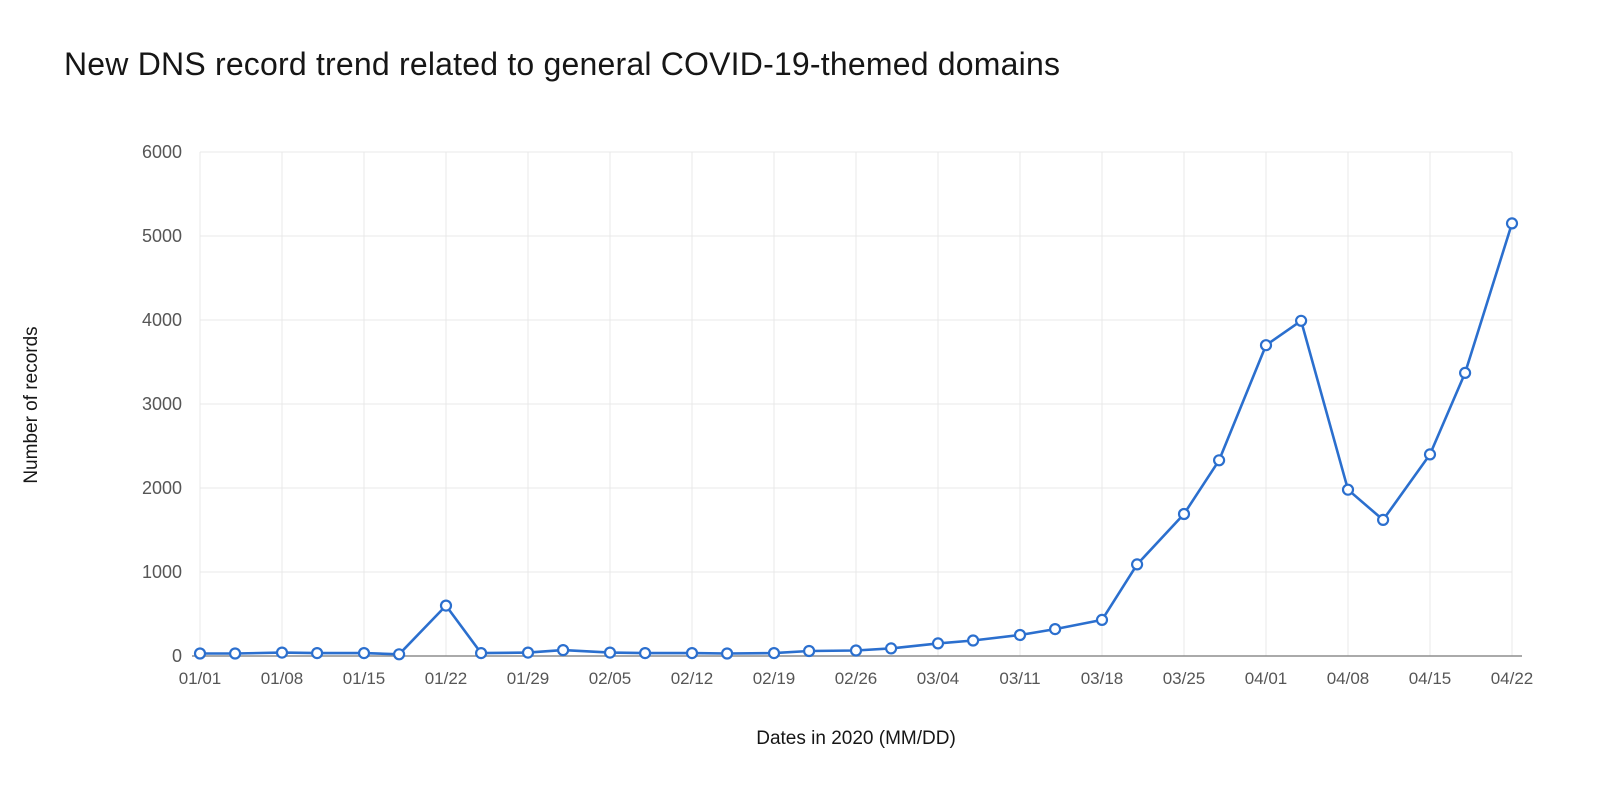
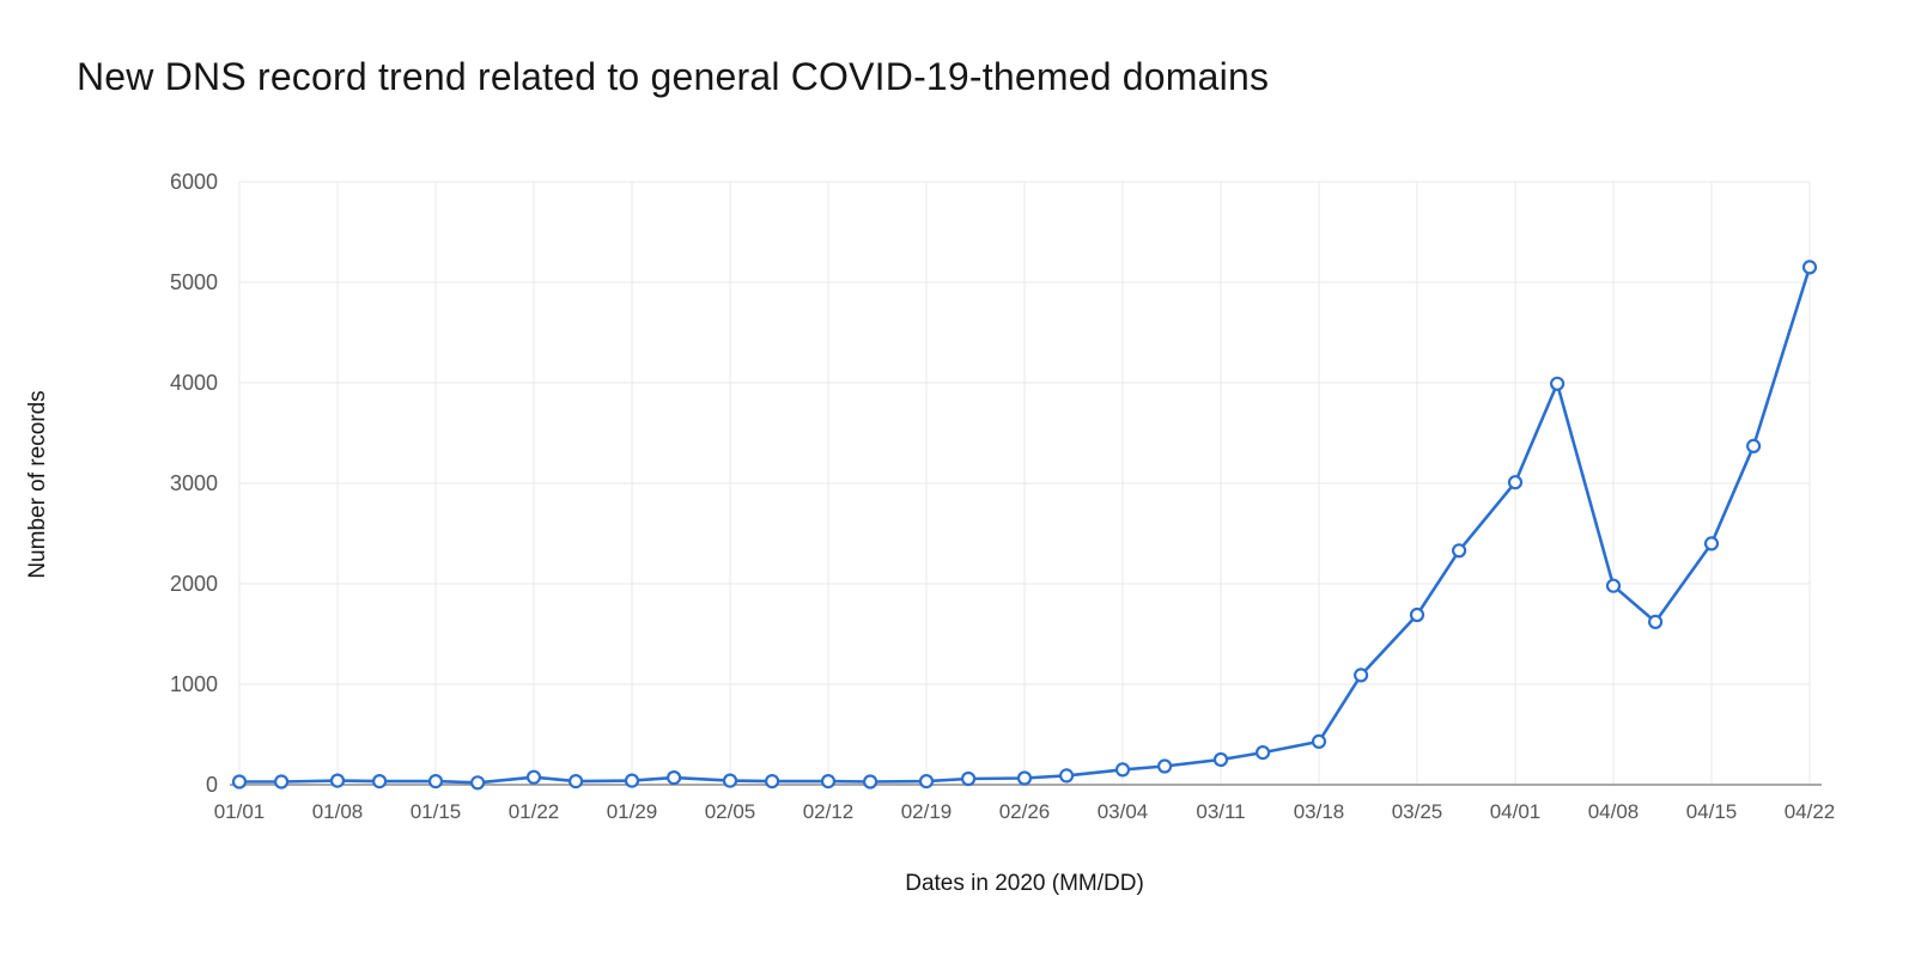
01/22: 600 -> 100
04/01: 3700 -> 3000
